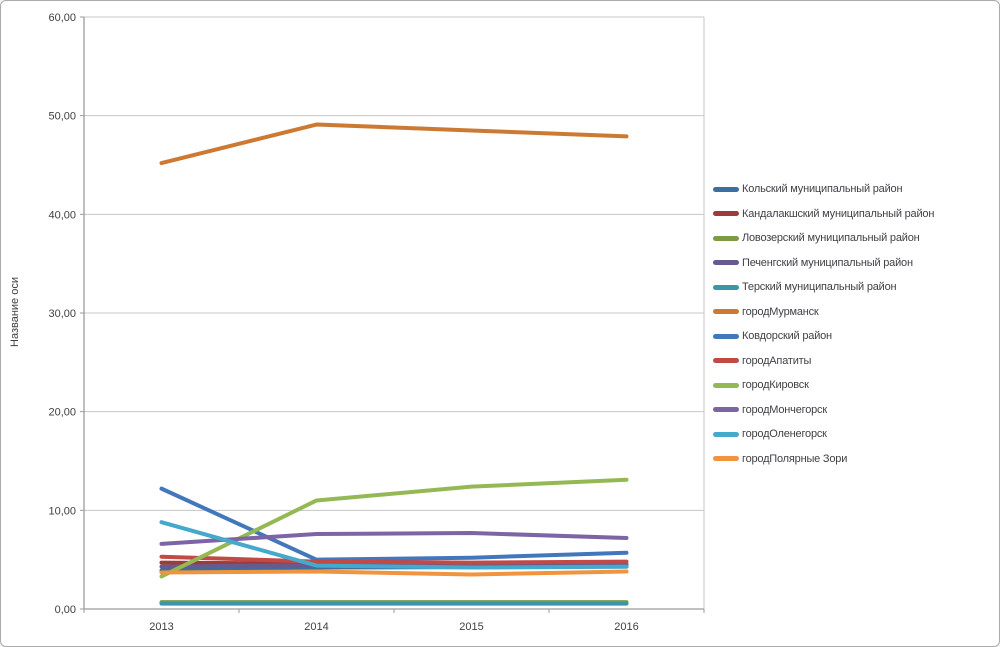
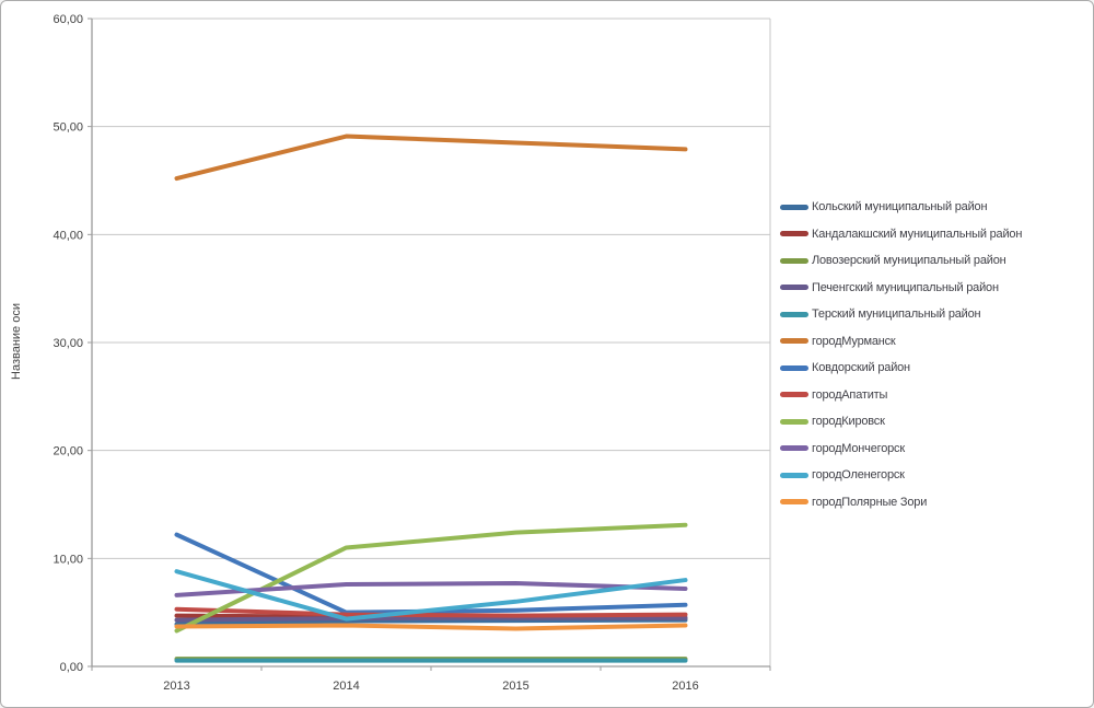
городОленегорск/2015: 4 -> 6
городОленегорск/2016: 4 -> 8
